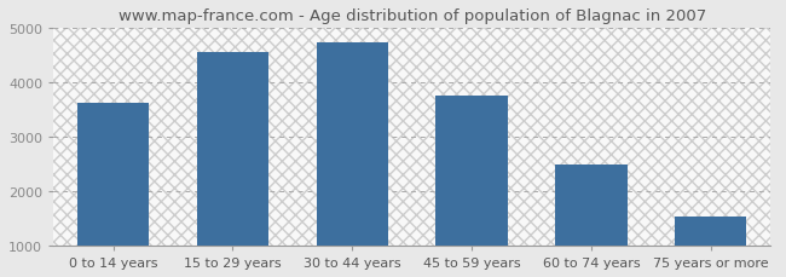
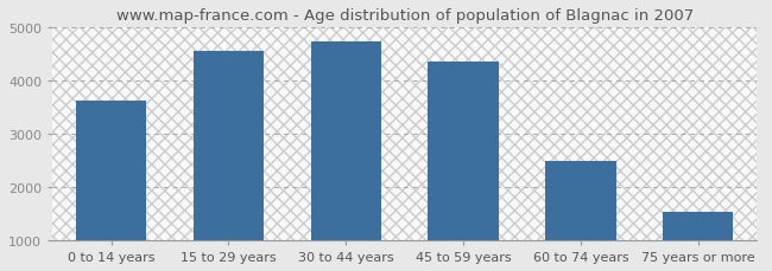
45 to 59 years: 3750 -> 4360
